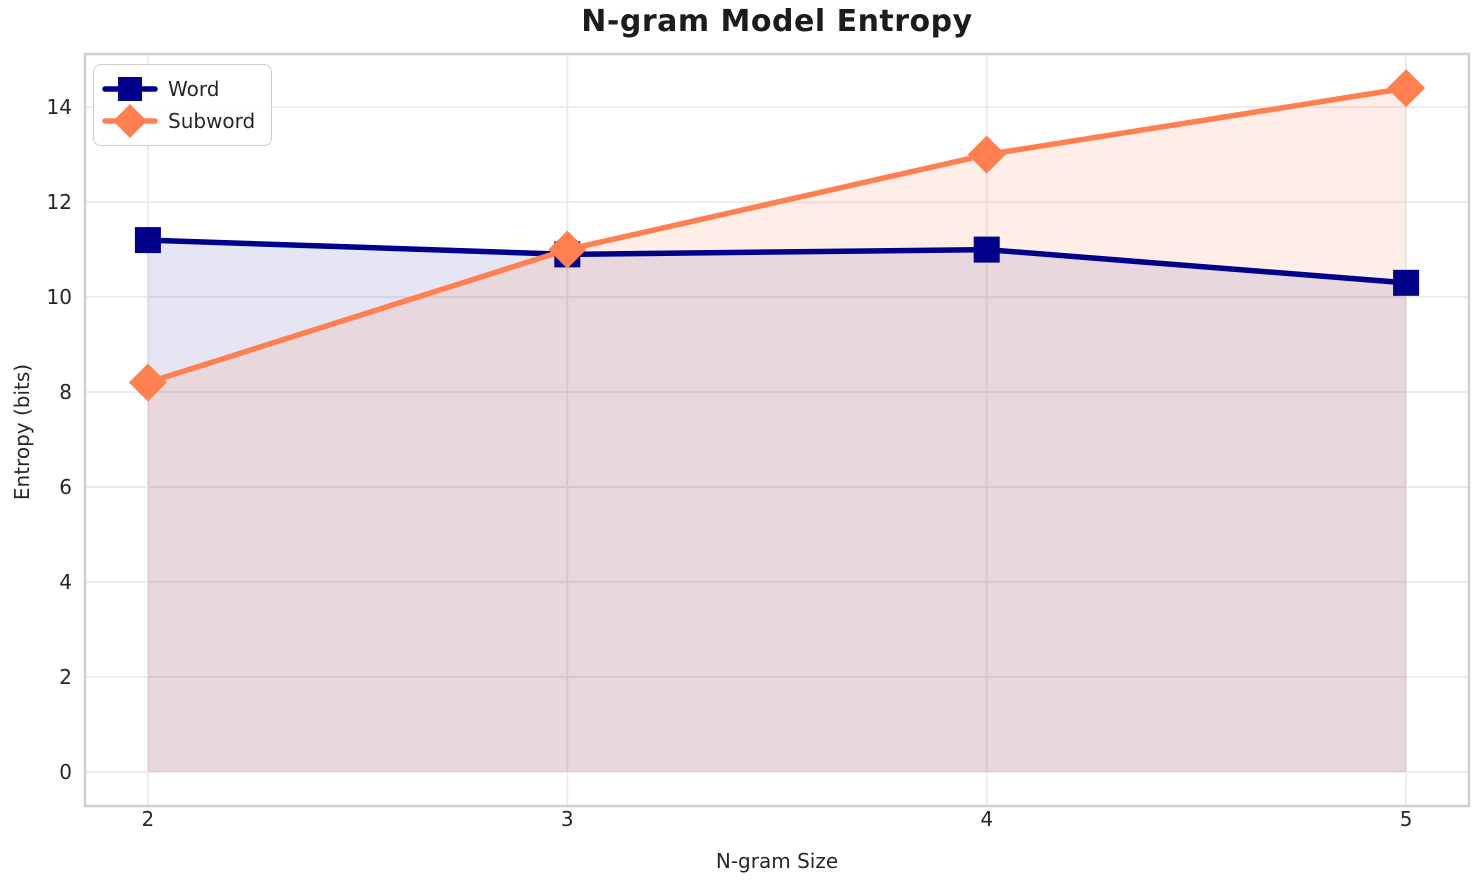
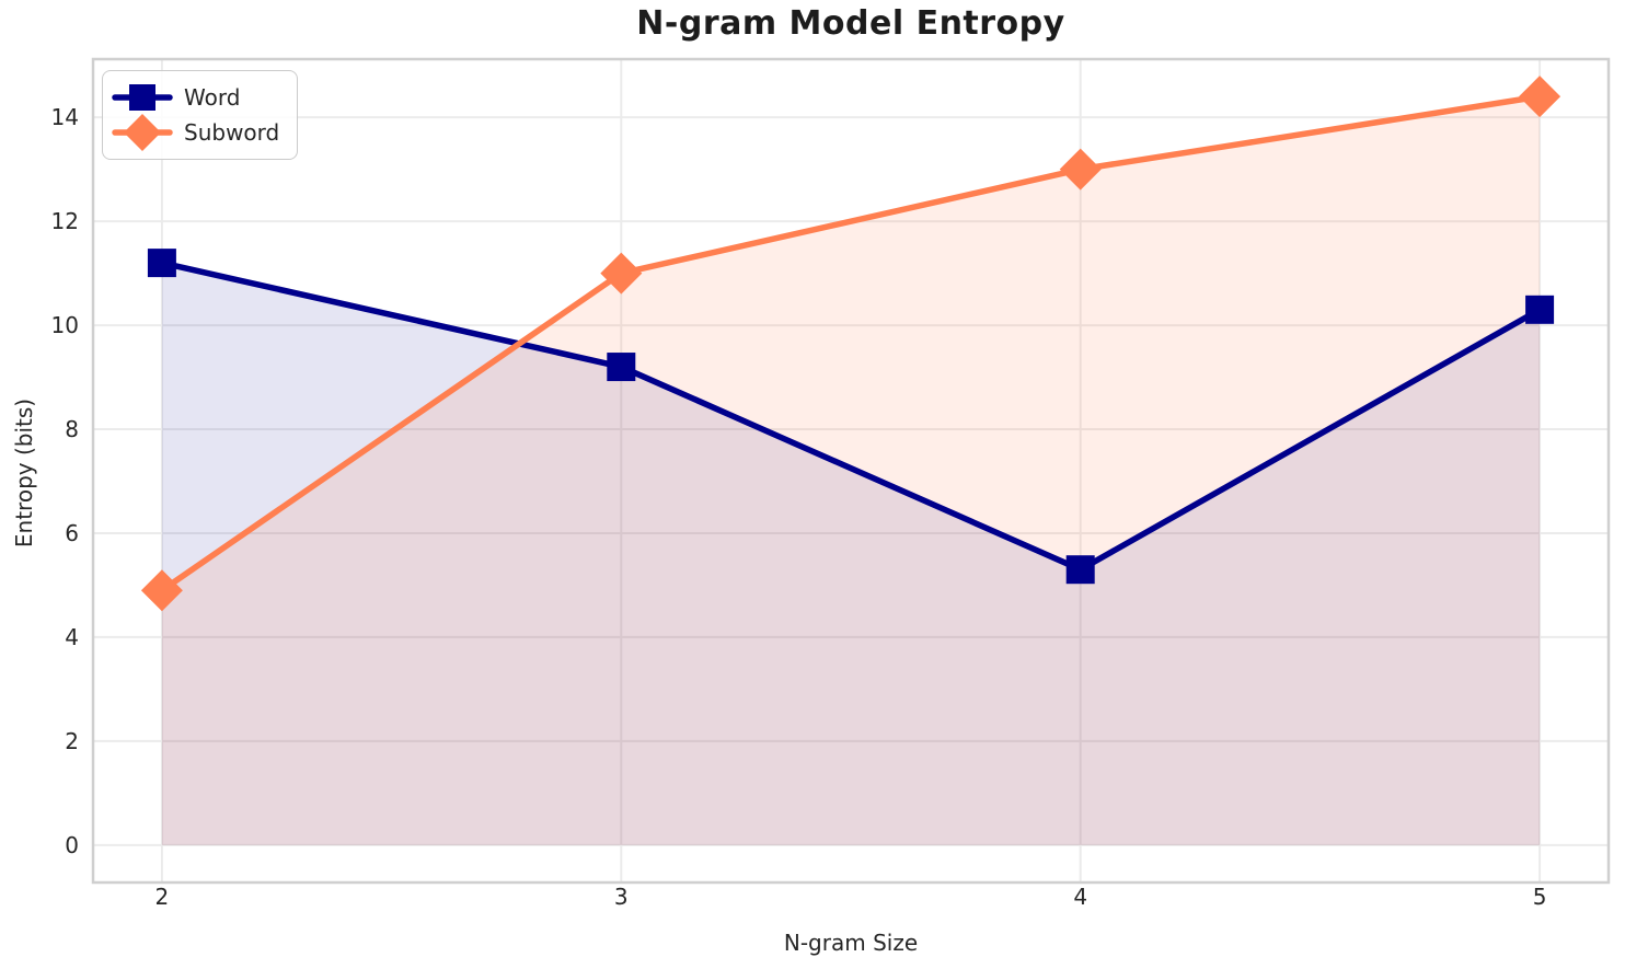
Subword/2: 8.2 -> 4.9
Word/3: 10.9 -> 9.2
Word/4: 11.0 -> 5.3
